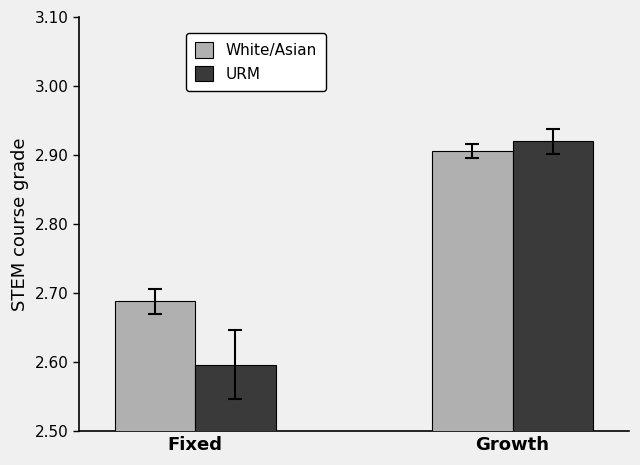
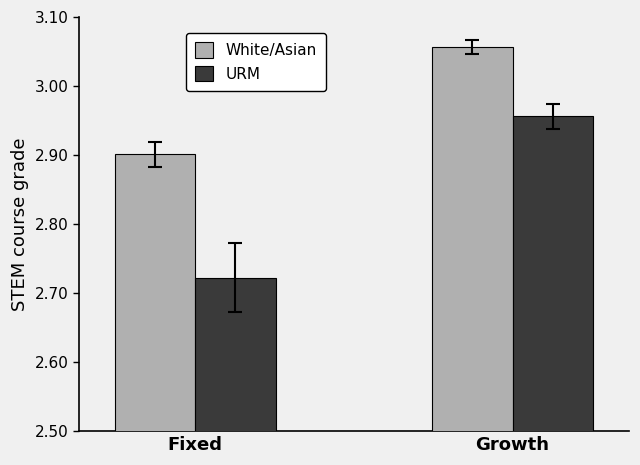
White/Asian/Fixed: 2.688 -> 2.901
URM/Fixed: 2.596 -> 2.722
White/Asian/Growth: 2.906 -> 3.057
URM/Growth: 2.920 -> 2.956
